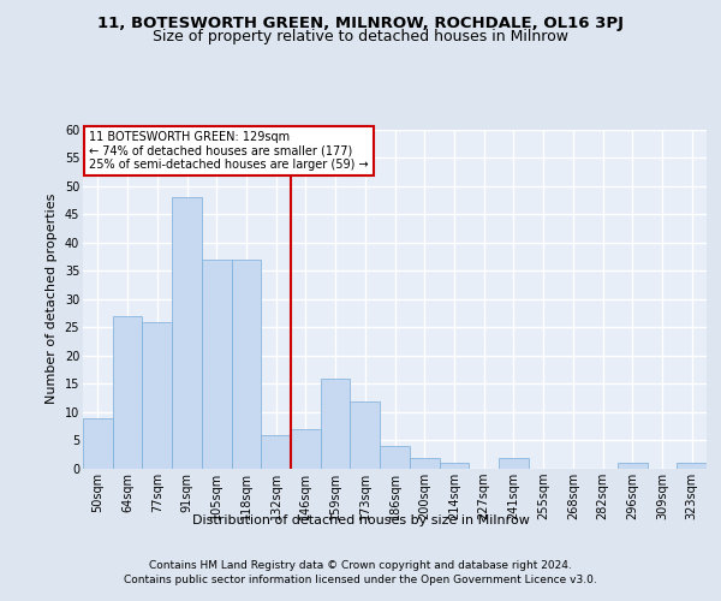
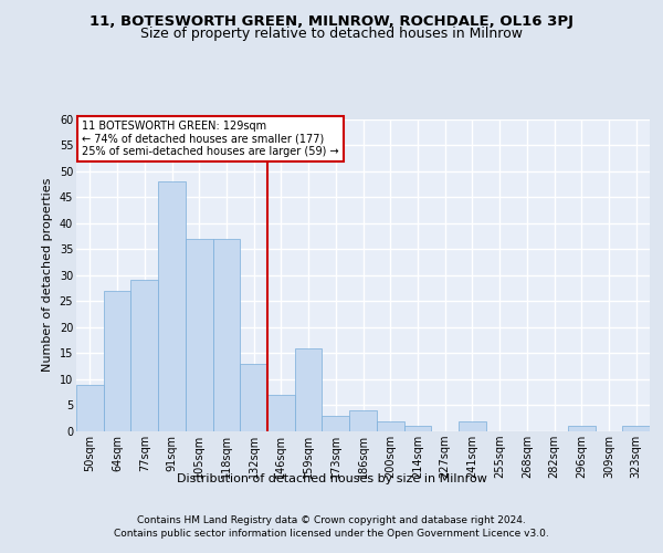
77sqm: 26 -> 29
132sqm: 6 -> 13
173sqm: 12 -> 3
